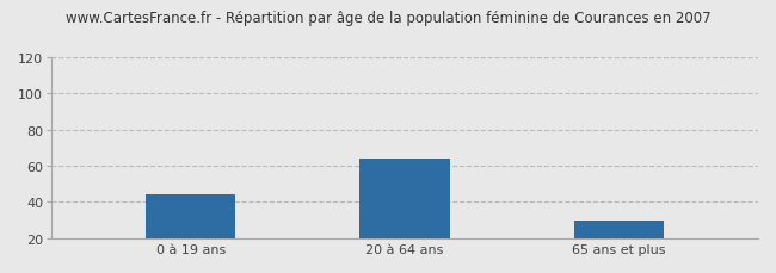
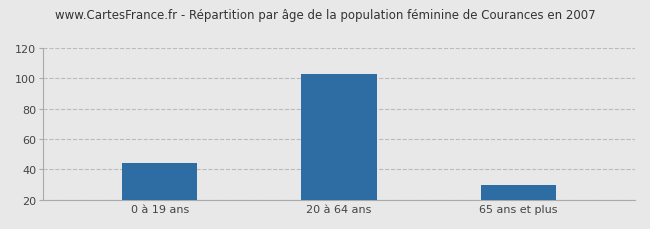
20 à 64 ans: 64 -> 103
